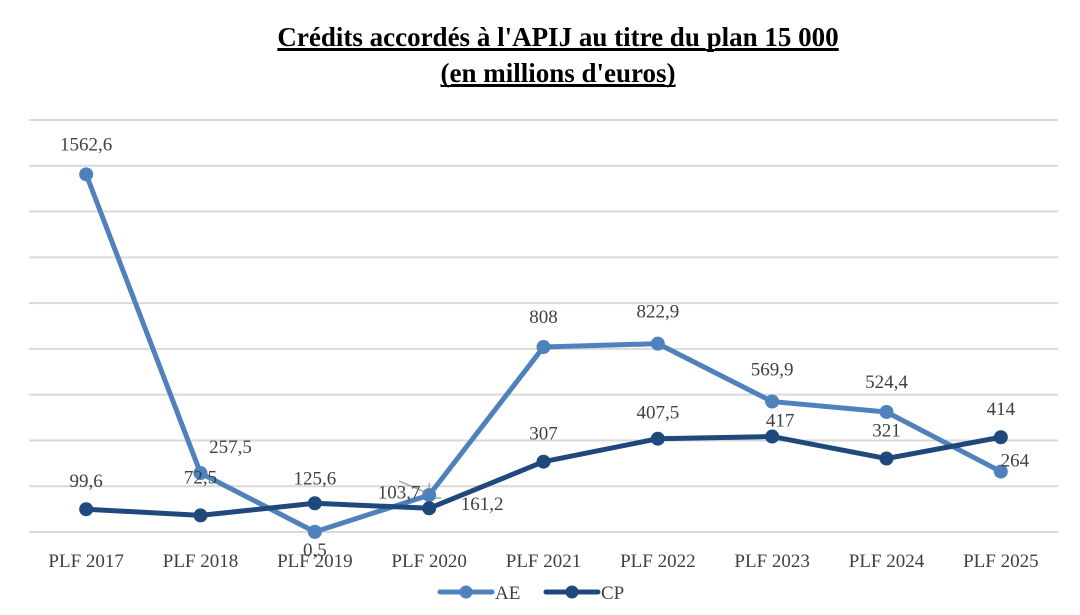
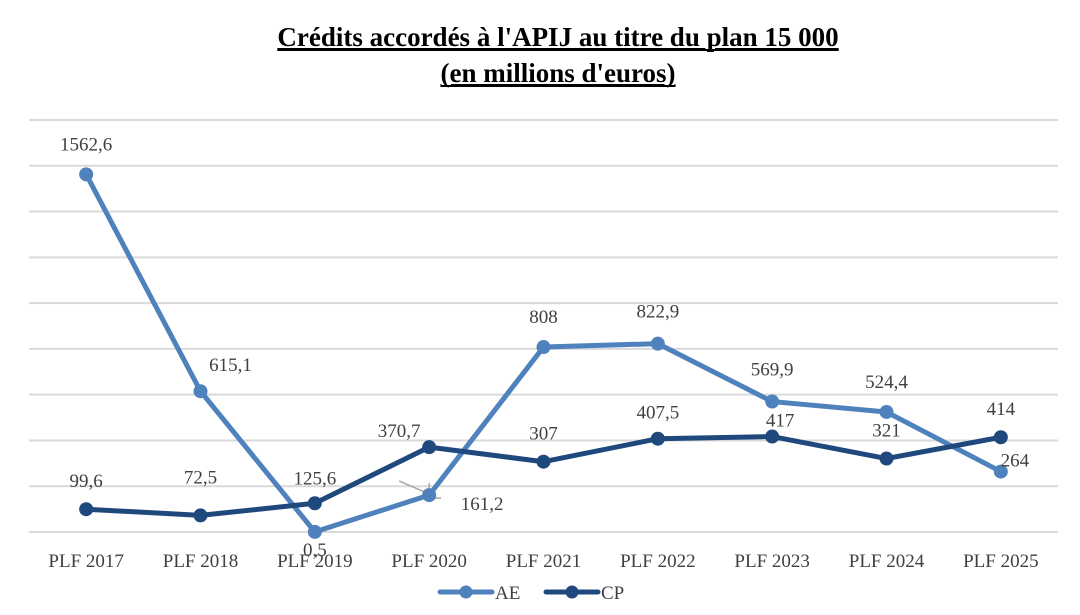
AE/PLF 2018: 257,5 -> 615,1
CP/PLF 2020: 103,7 -> 370,7
